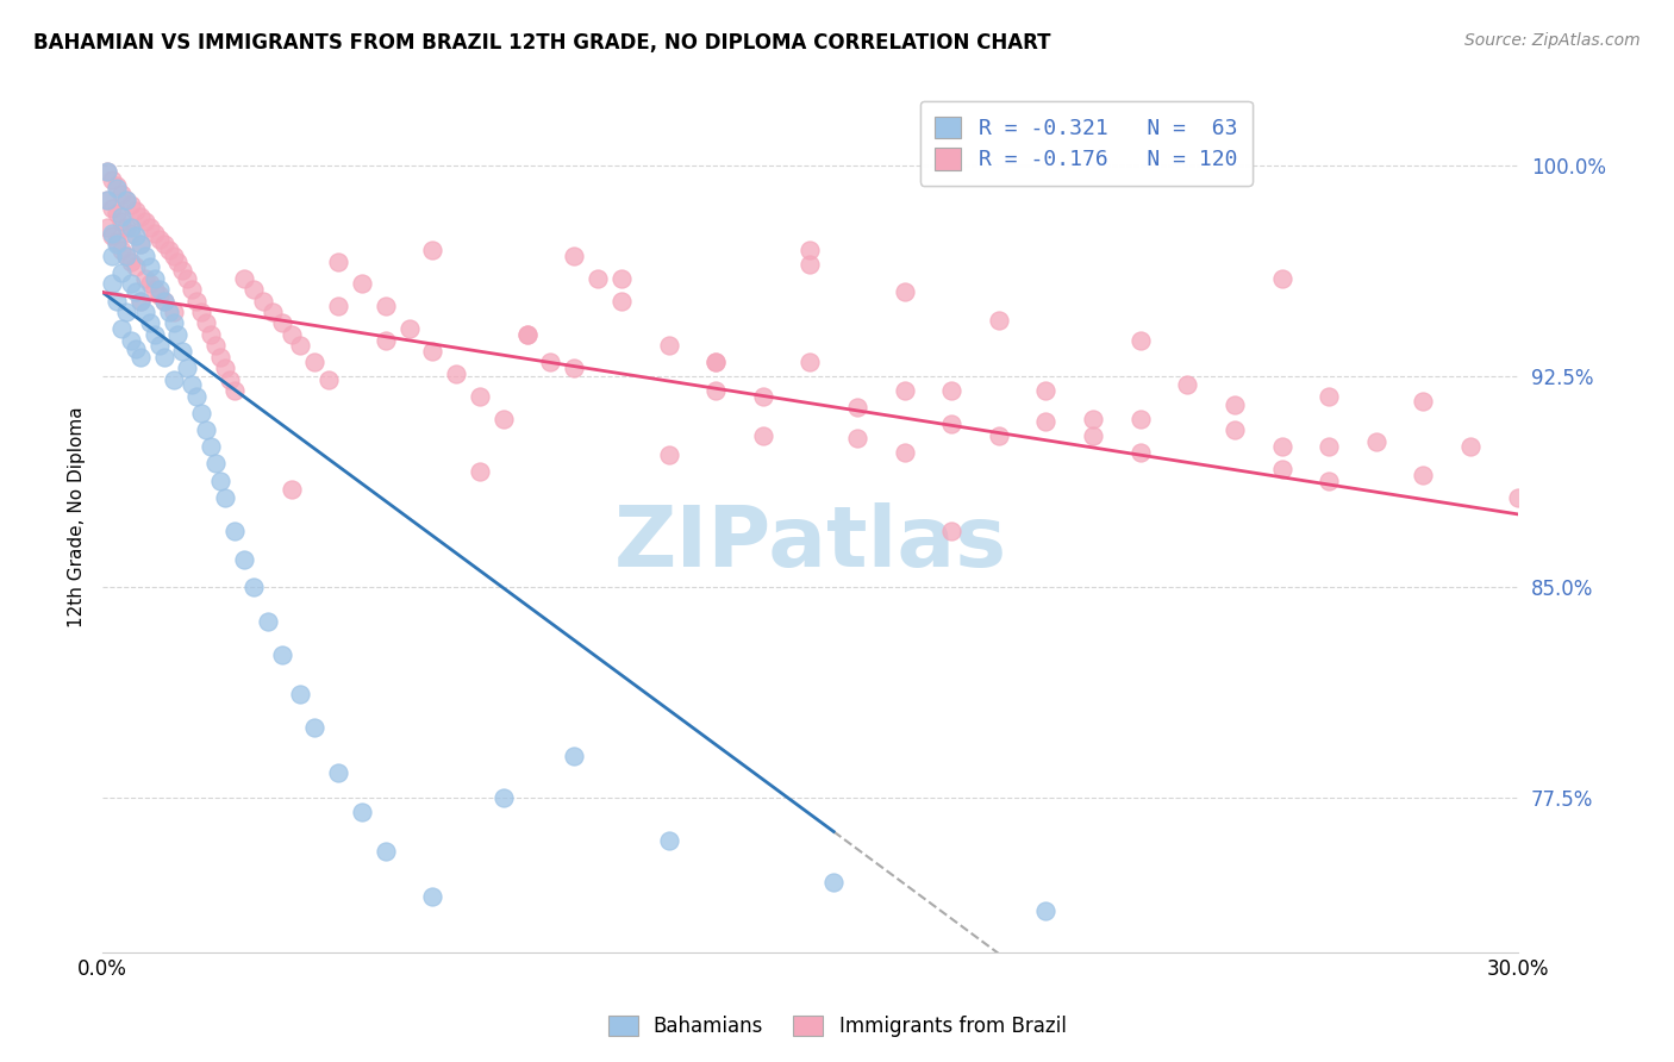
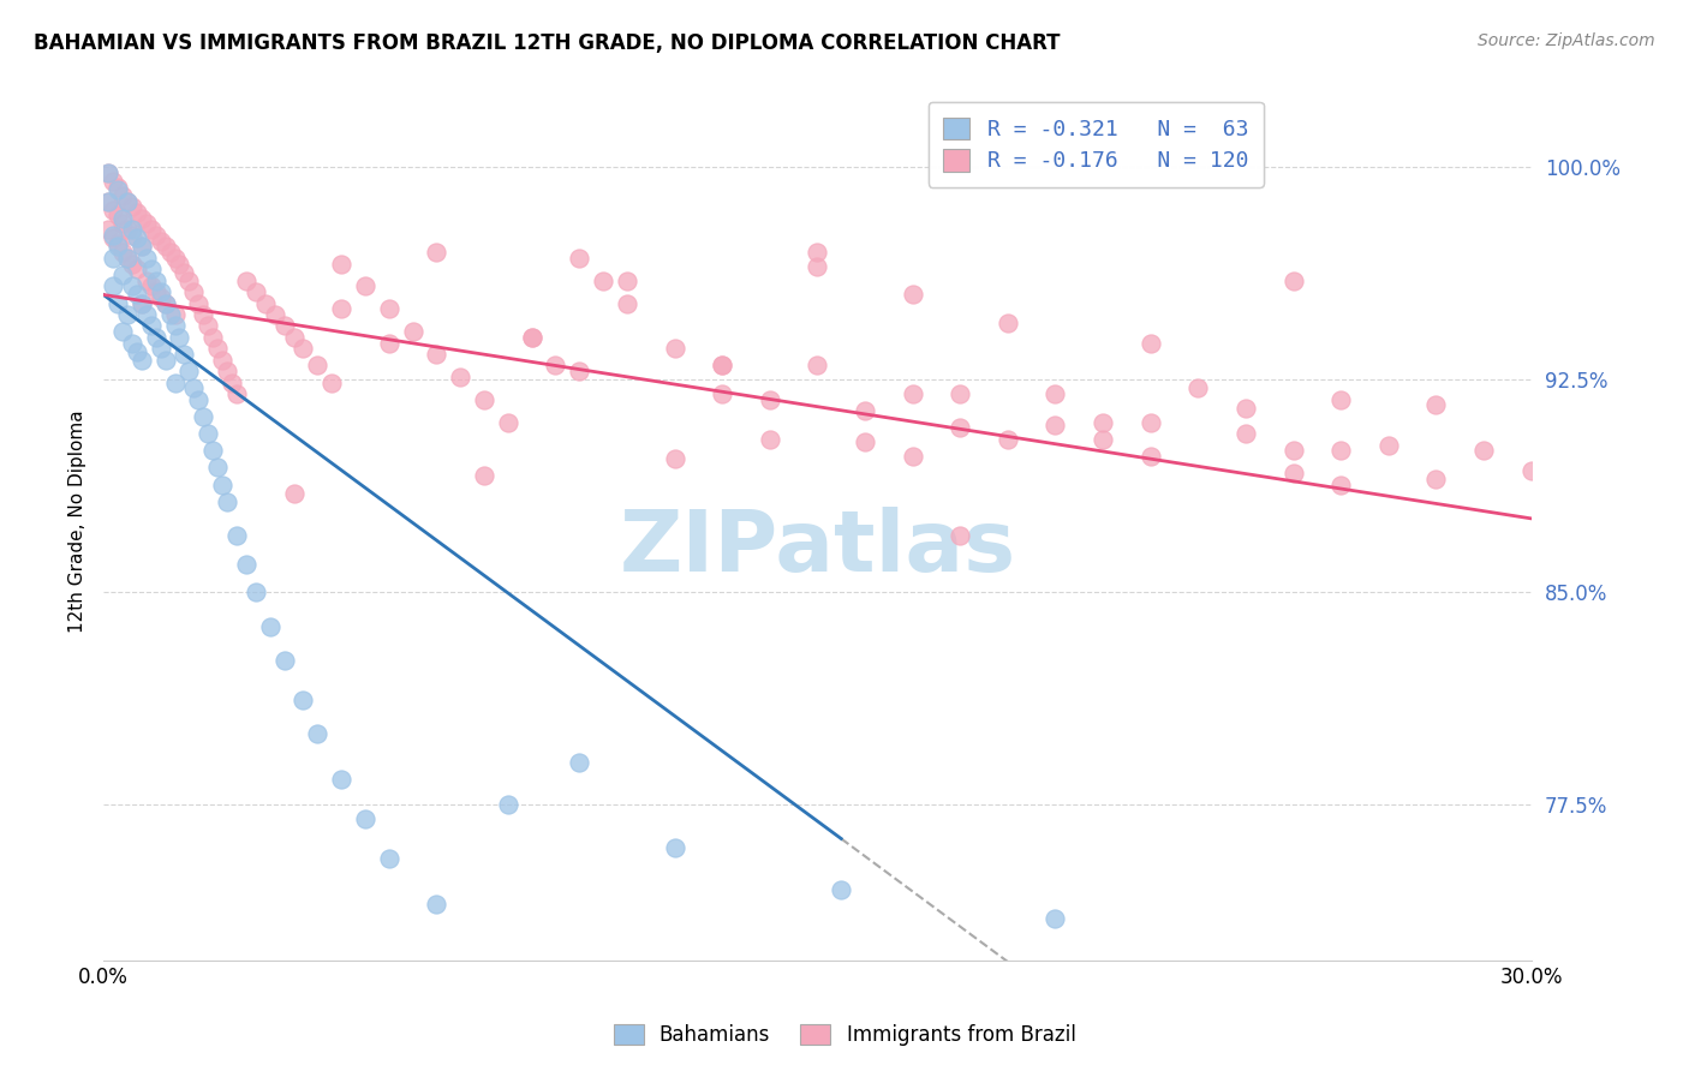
Immigrants from Brazil/30.0%: 88.2% -> 89.3%
